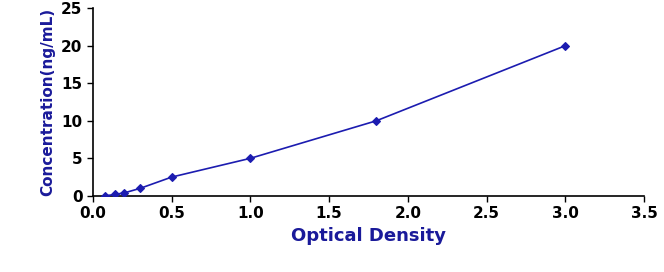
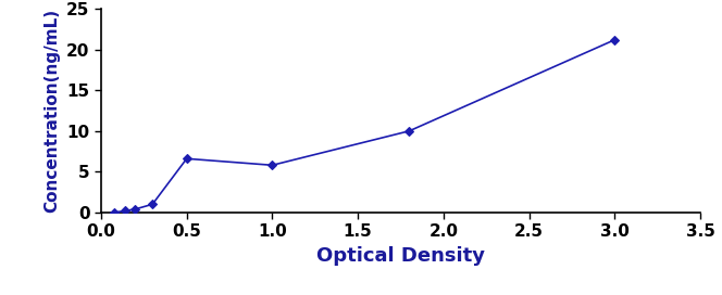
0.5: 2.5 -> 6.6
1.0: 5.0 -> 5.8
3.0: 20.0 -> 21.2
